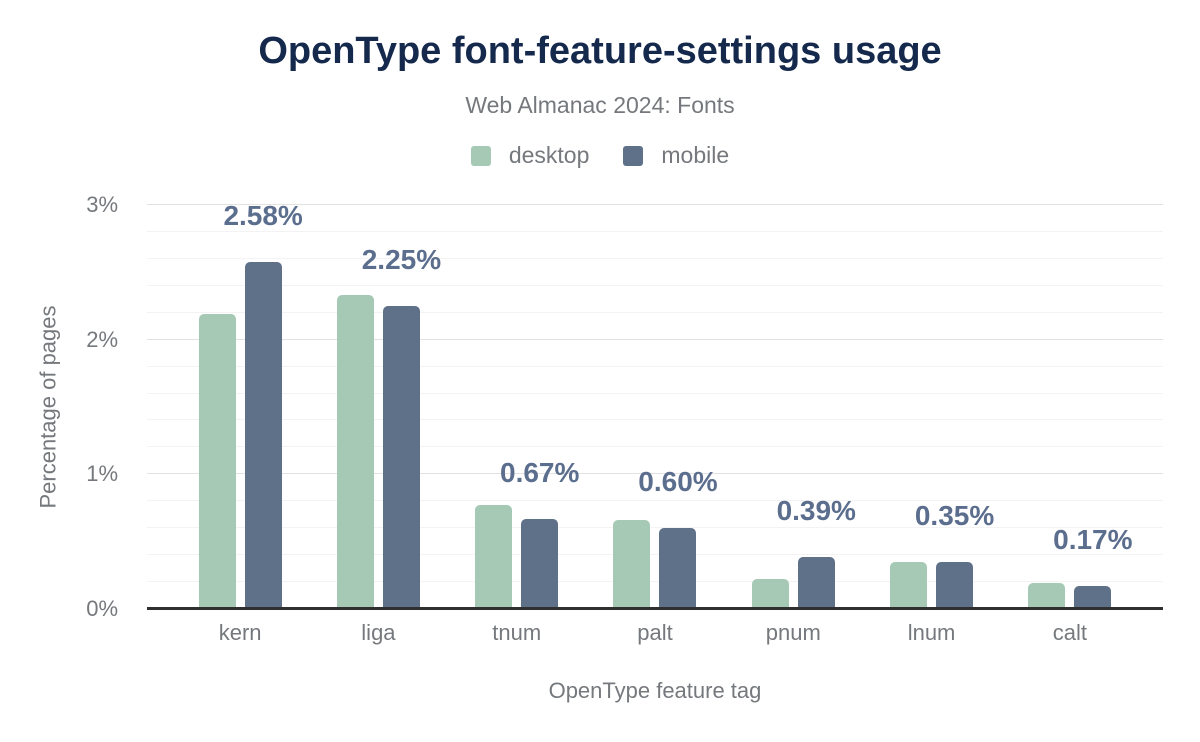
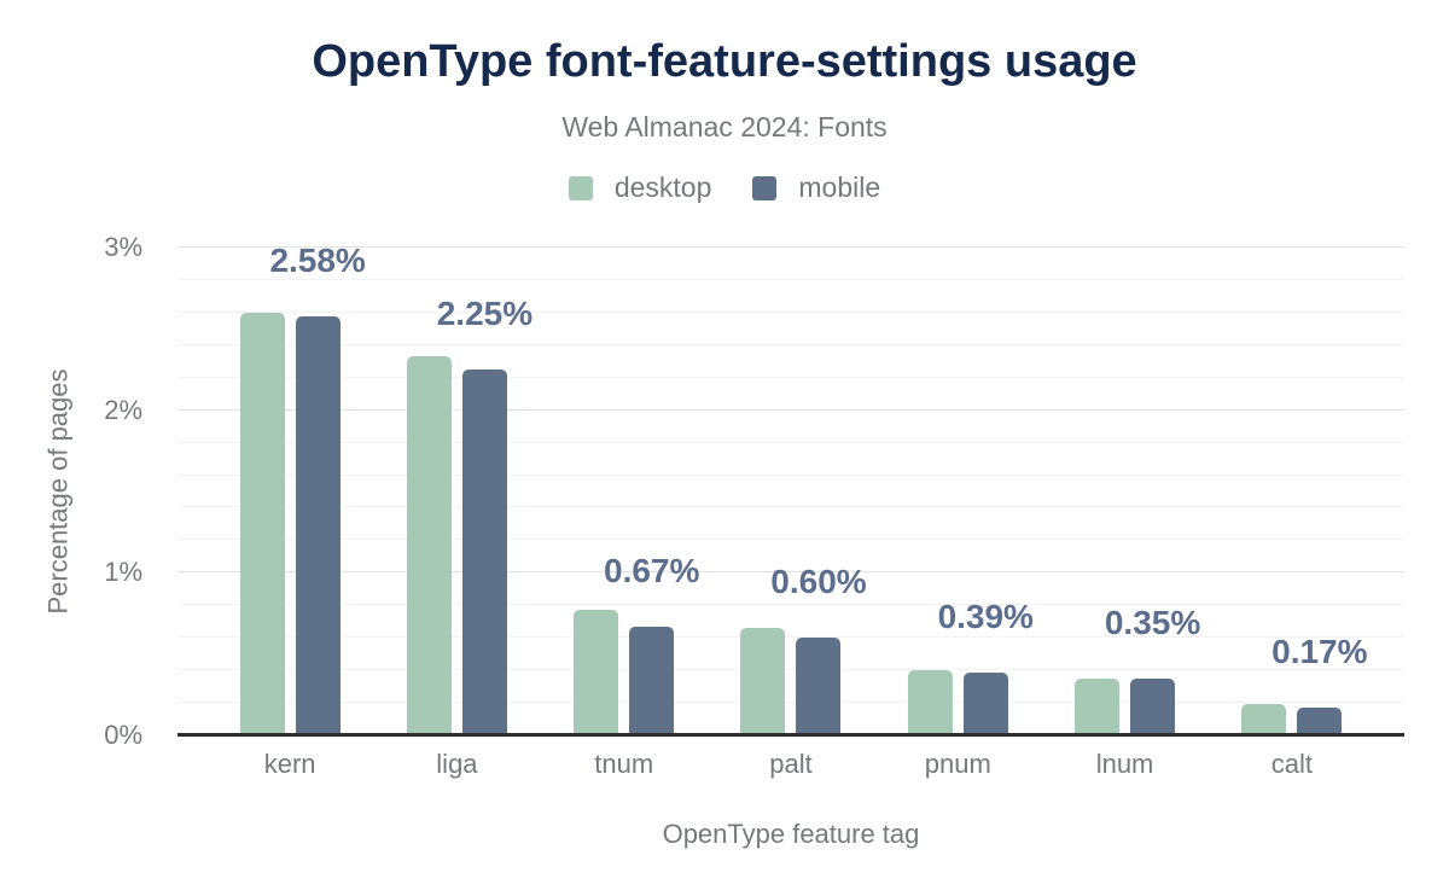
desktop/kern: 2.19% -> 2.60%
desktop/pnum: 0.22% -> 0.40%
